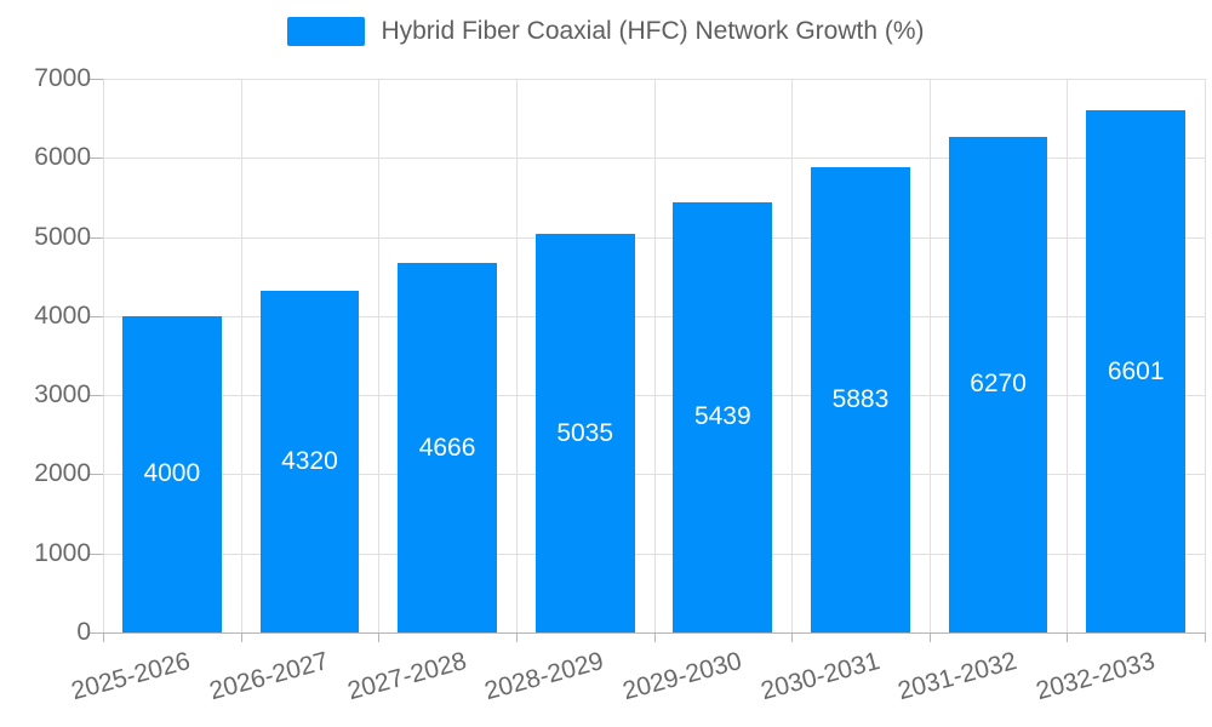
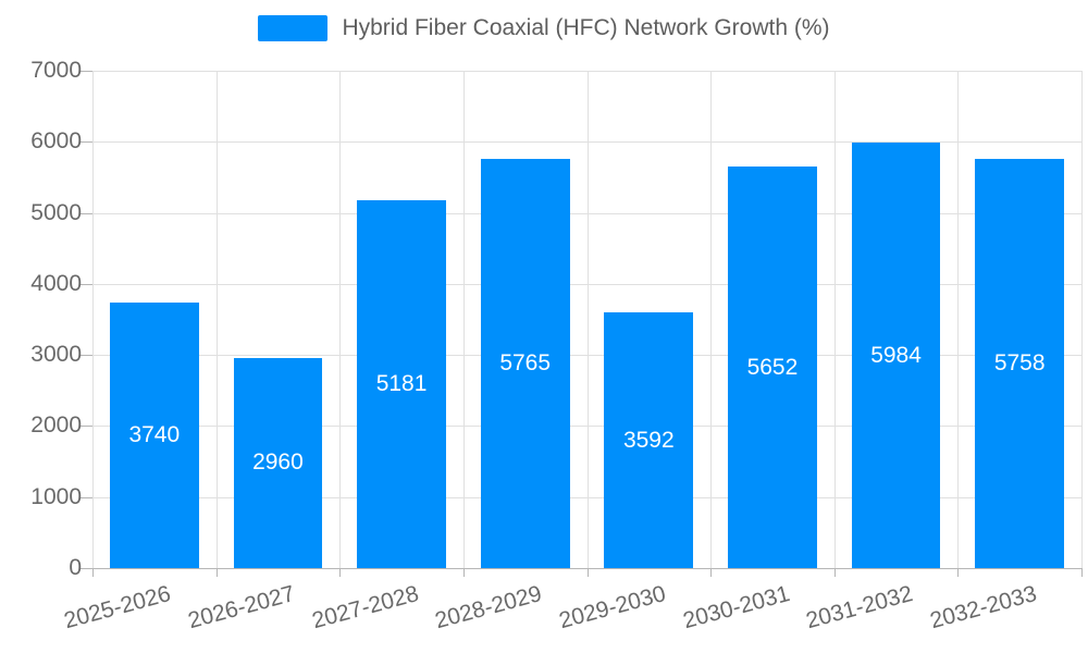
2025-2026: 4000 -> 3740
2026-2027: 4320 -> 2960
2027-2028: 4666 -> 5181
2028-2029: 5035 -> 5765
2029-2030: 5439 -> 3592
2030-2031: 5883 -> 5652
2031-2032: 6270 -> 5984
2032-2033: 6601 -> 5758
